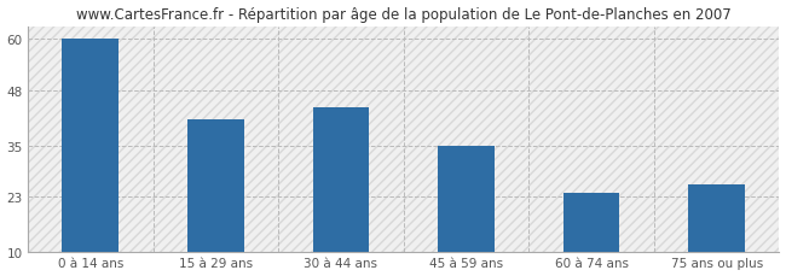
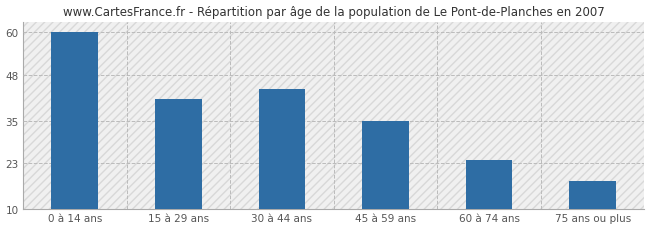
75 ans ou plus: 26 -> 18
